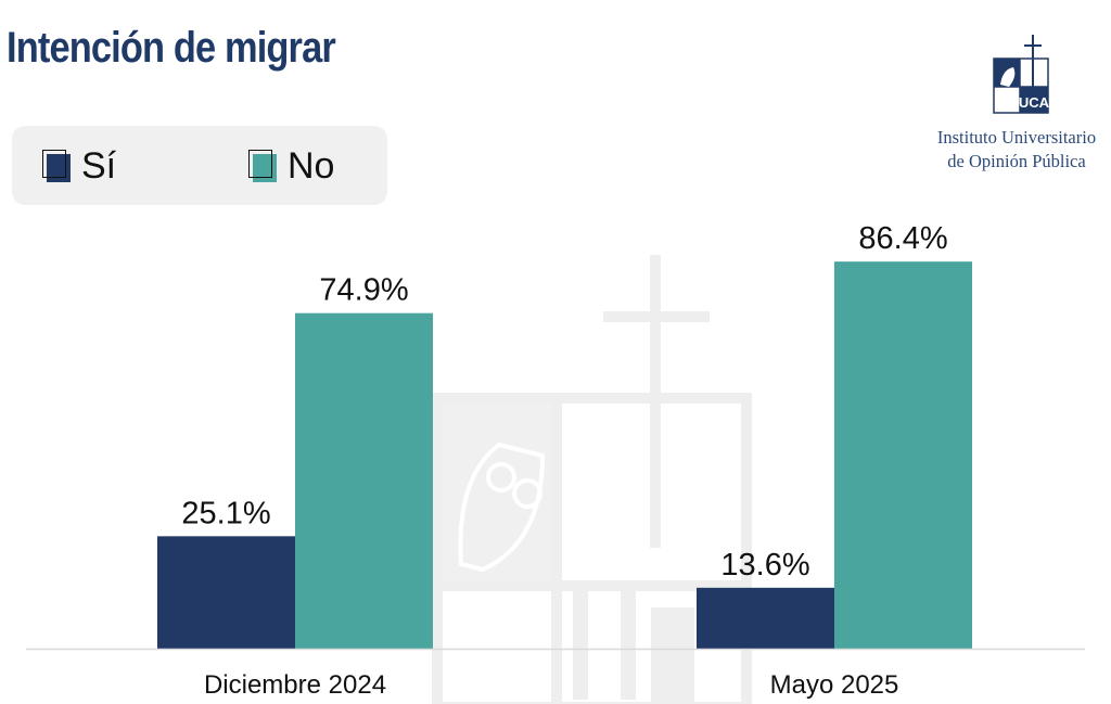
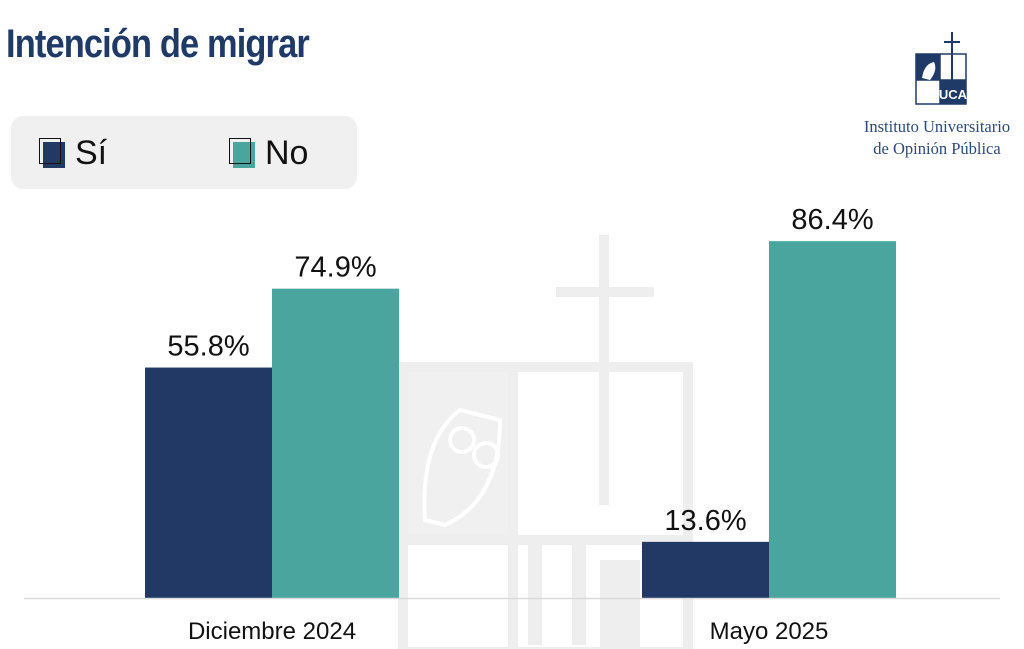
Sí/Diciembre 2024: 25.1% -> 55.8%
